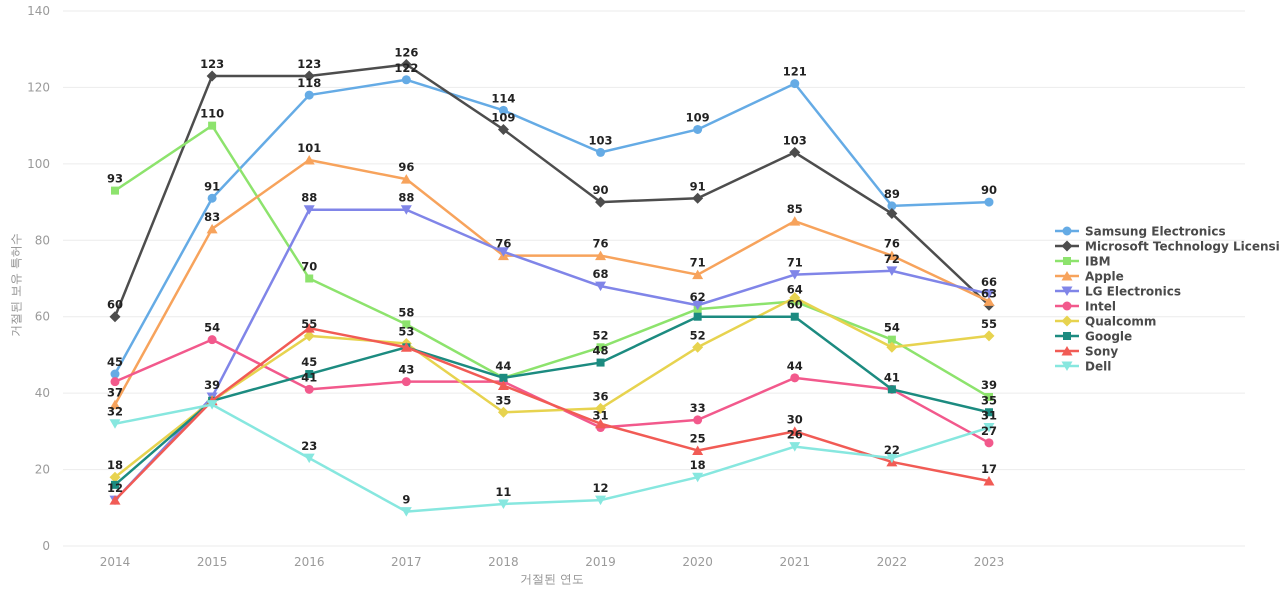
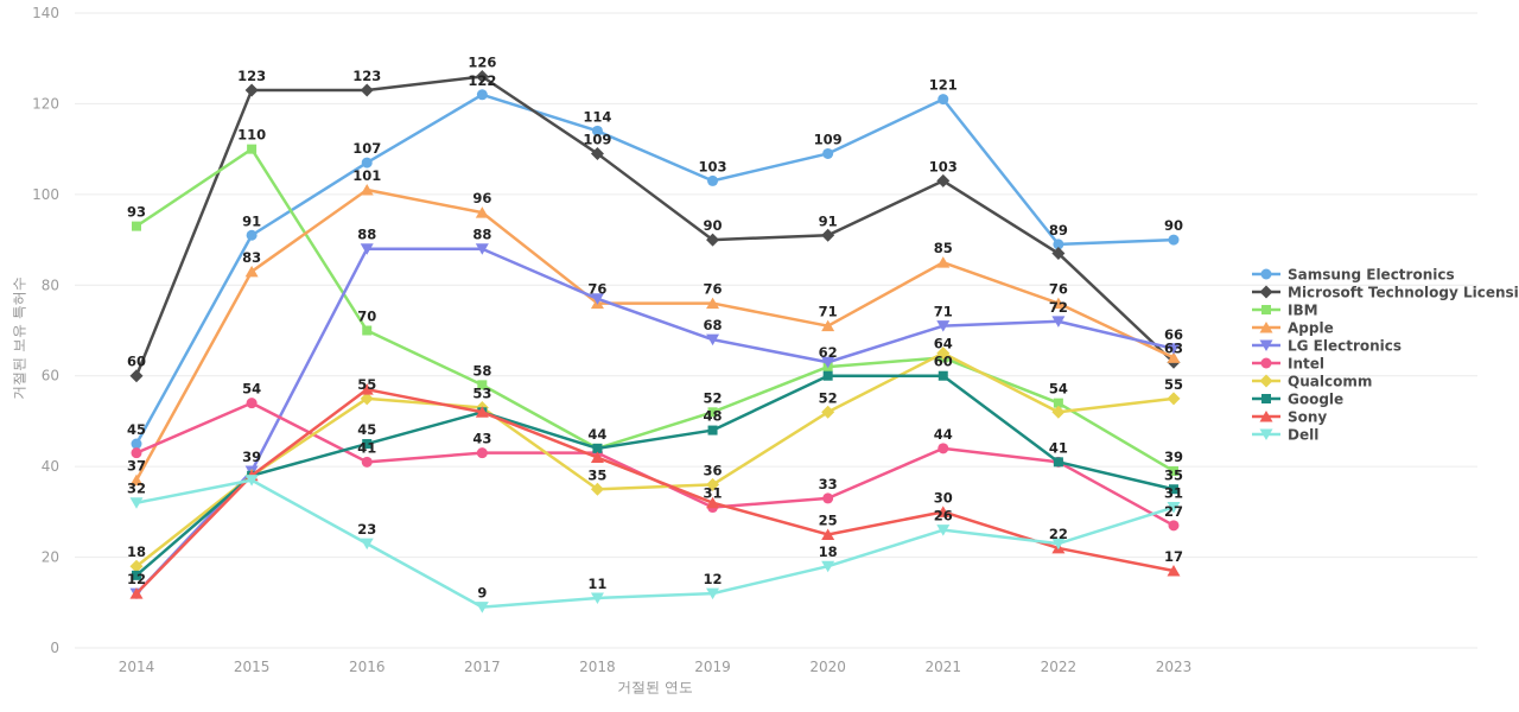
Samsung Electronics/2016: 118 -> 107
